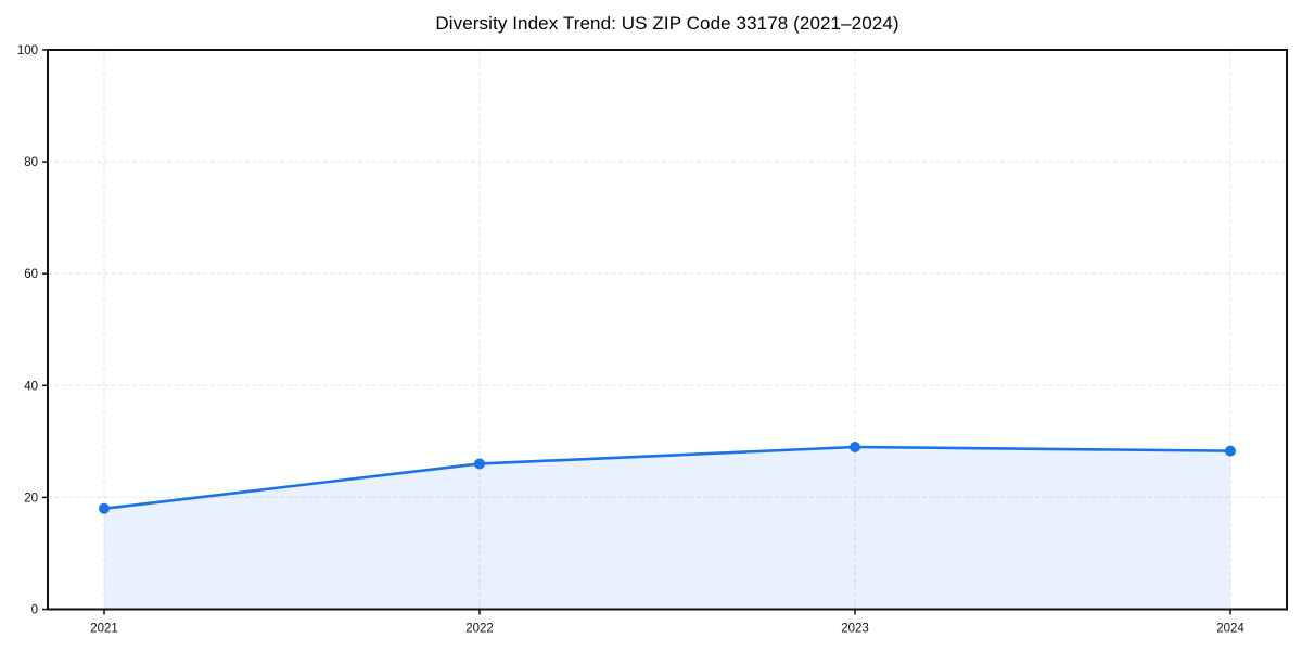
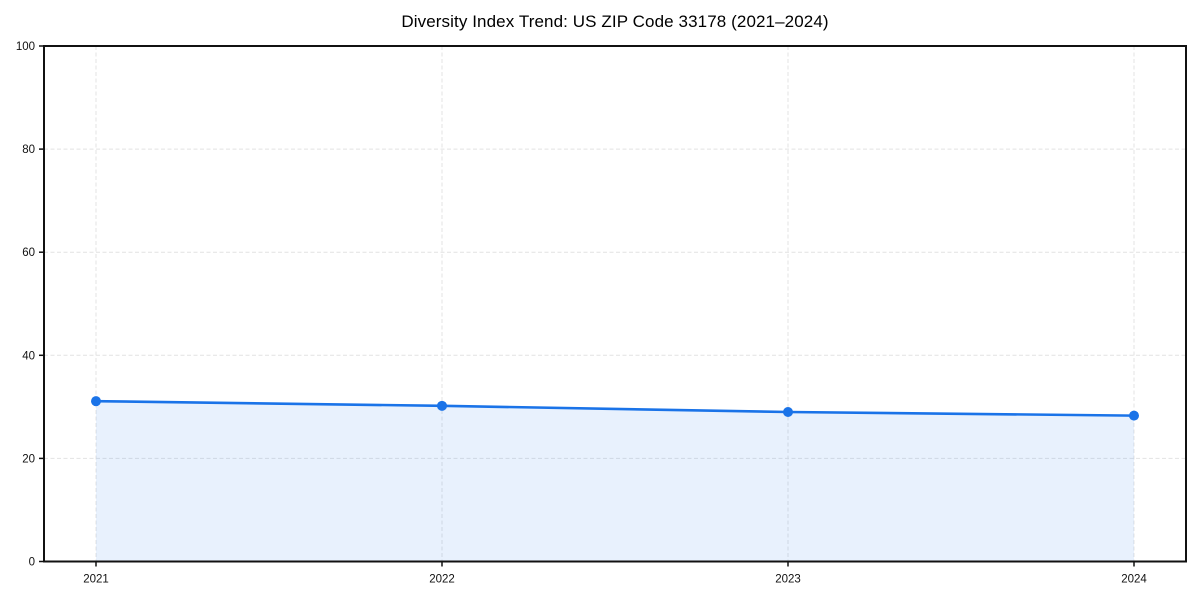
2021: 18 -> 31
2022: 26 -> 30
